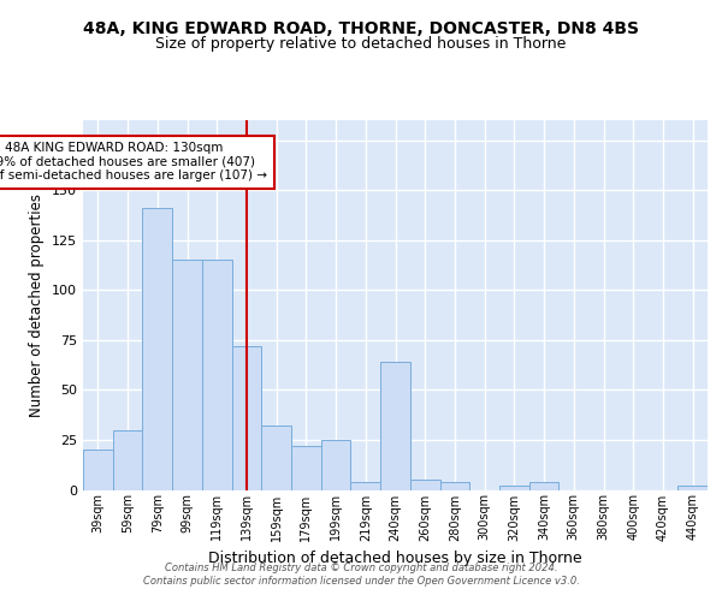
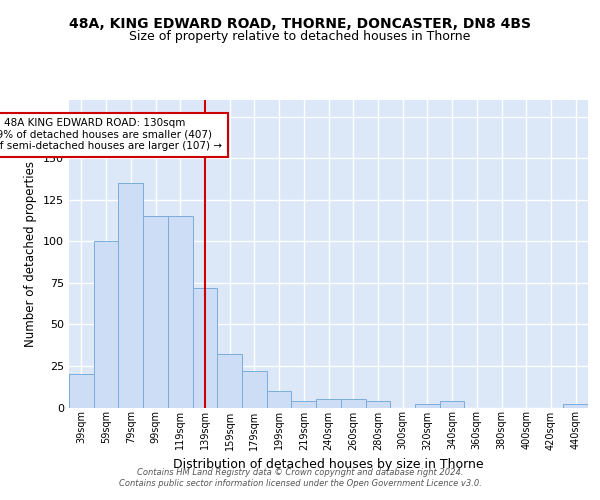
59sqm: 30 -> 100
79sqm: 141 -> 135
199sqm: 25 -> 10
240sqm: 64 -> 5
